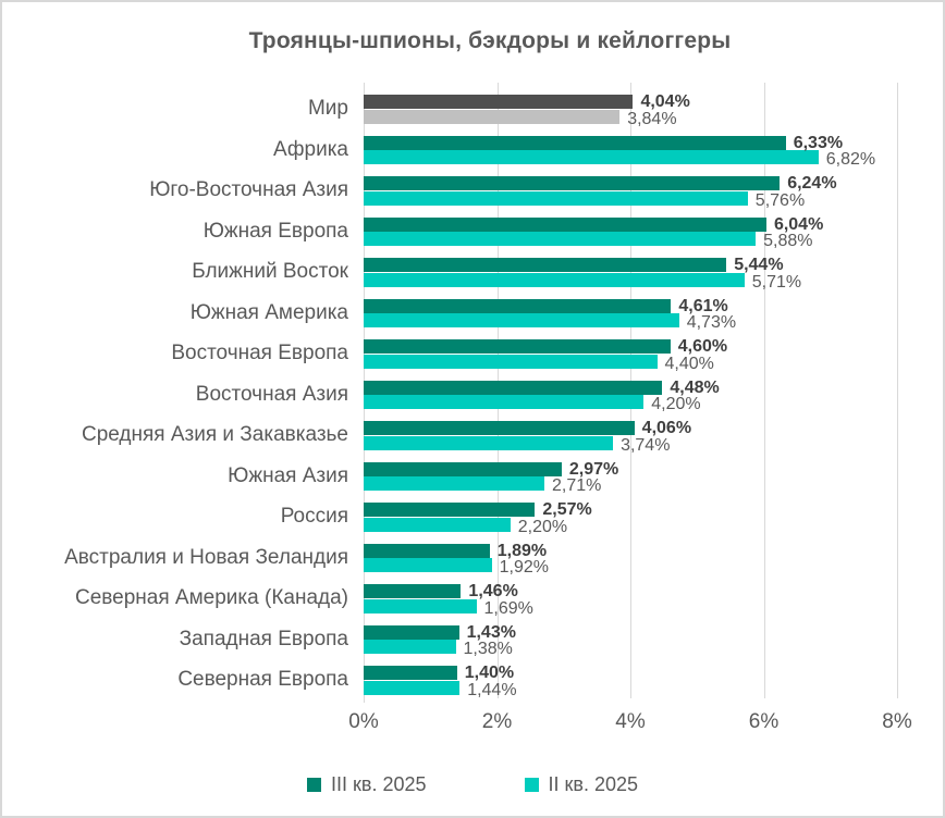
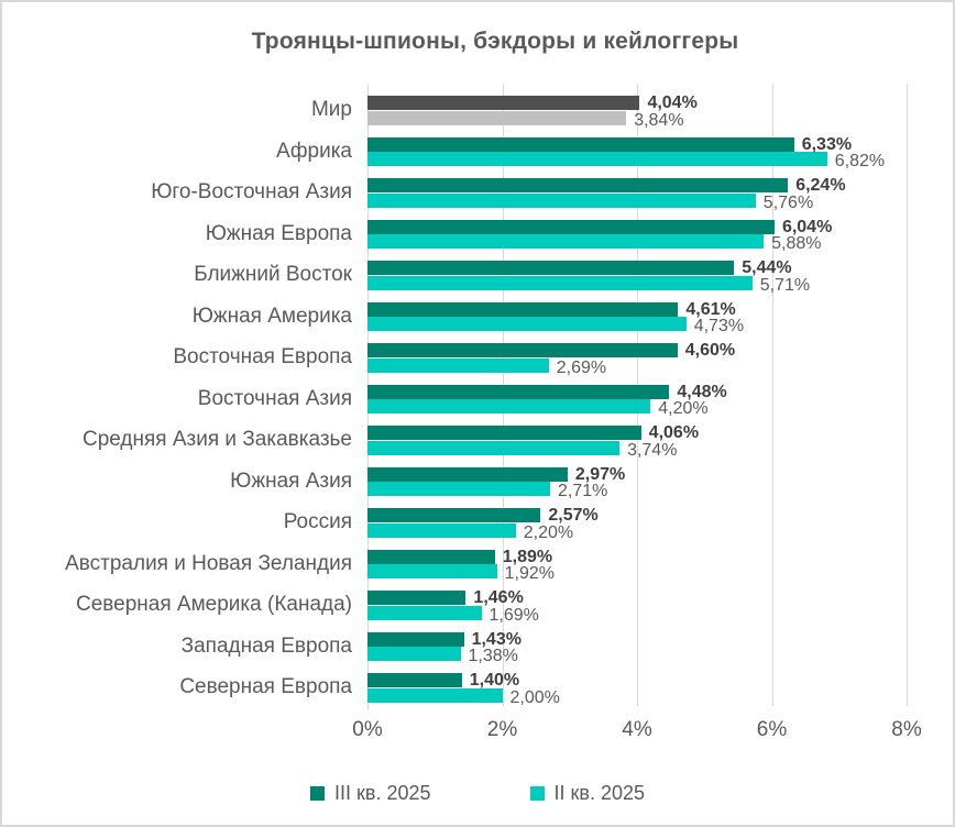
II кв. 2025/Восточная Европа: 4,40% -> 2,69%
II кв. 2025/Северная Европа: 1,44% -> 2,00%
